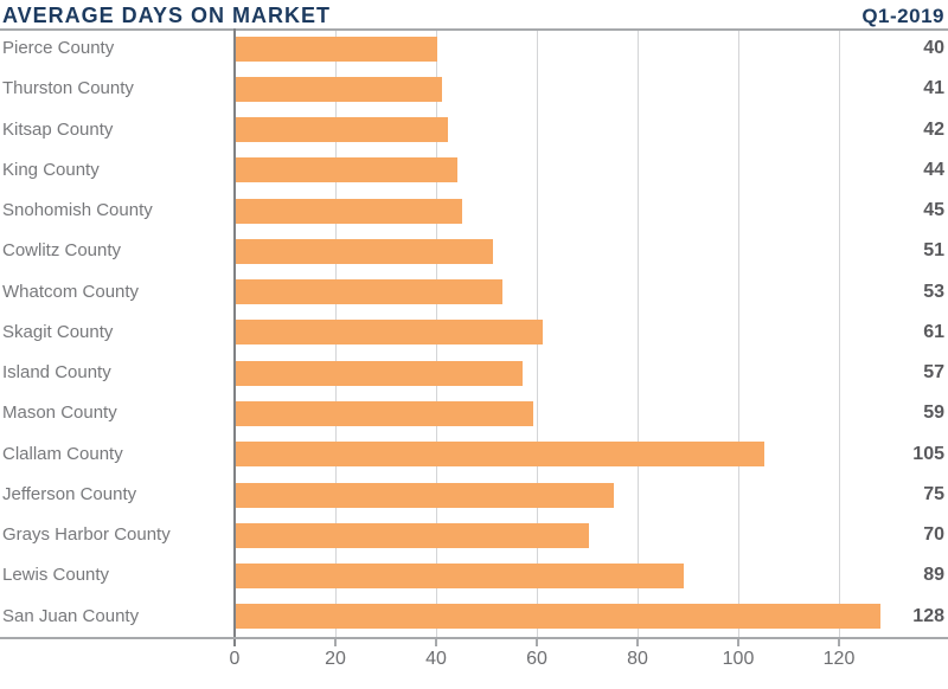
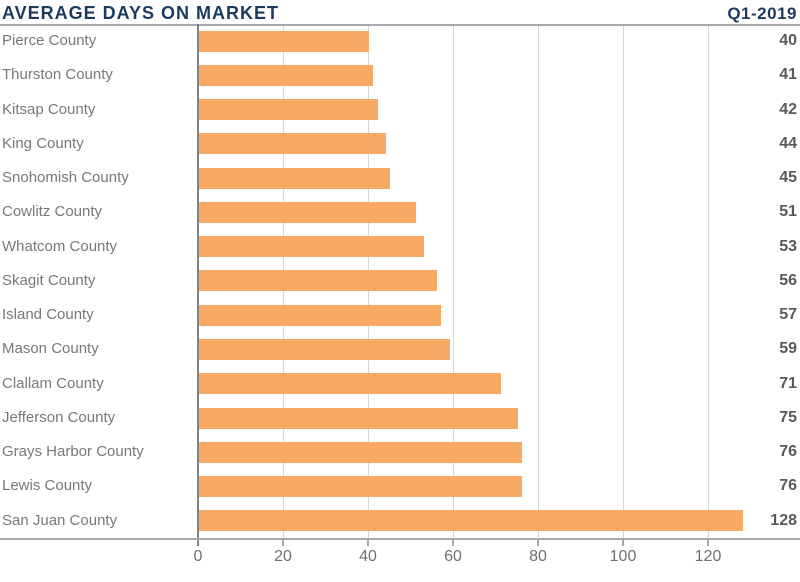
Skagit County: 61 -> 56
Clallam County: 105 -> 71
Grays Harbor County: 70 -> 76
Lewis County: 89 -> 76
